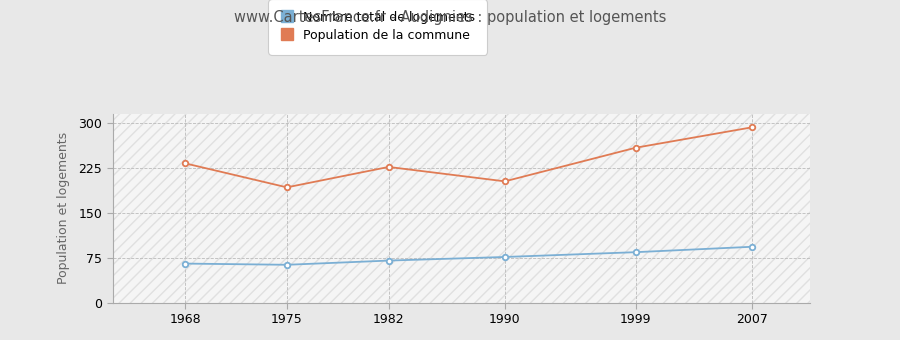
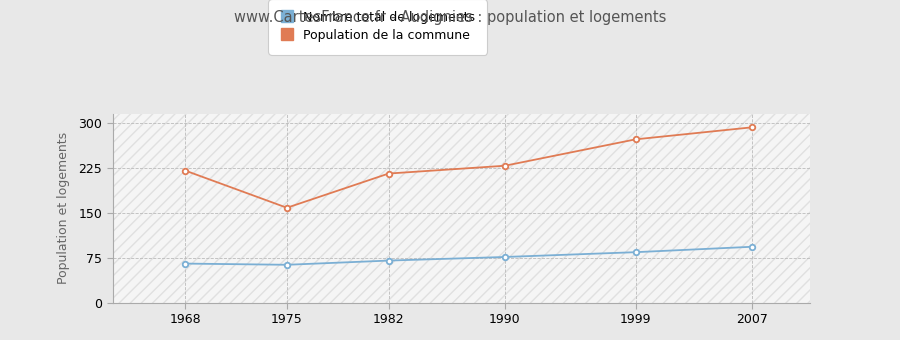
Population de la commune/1968: 232 -> 220
Population de la commune/1975: 192 -> 158
Population de la commune/1982: 226 -> 215
Population de la commune/1990: 202 -> 228
Population de la commune/1999: 258 -> 272
